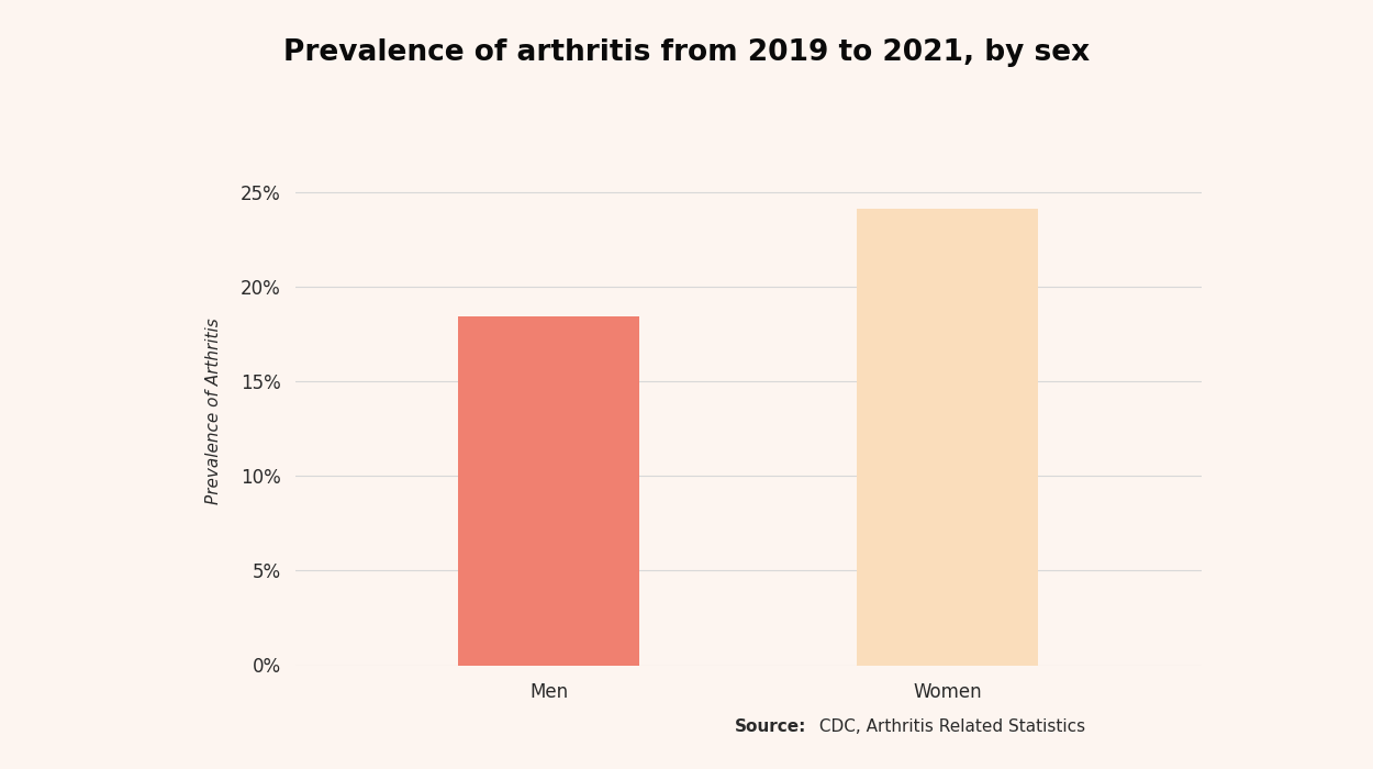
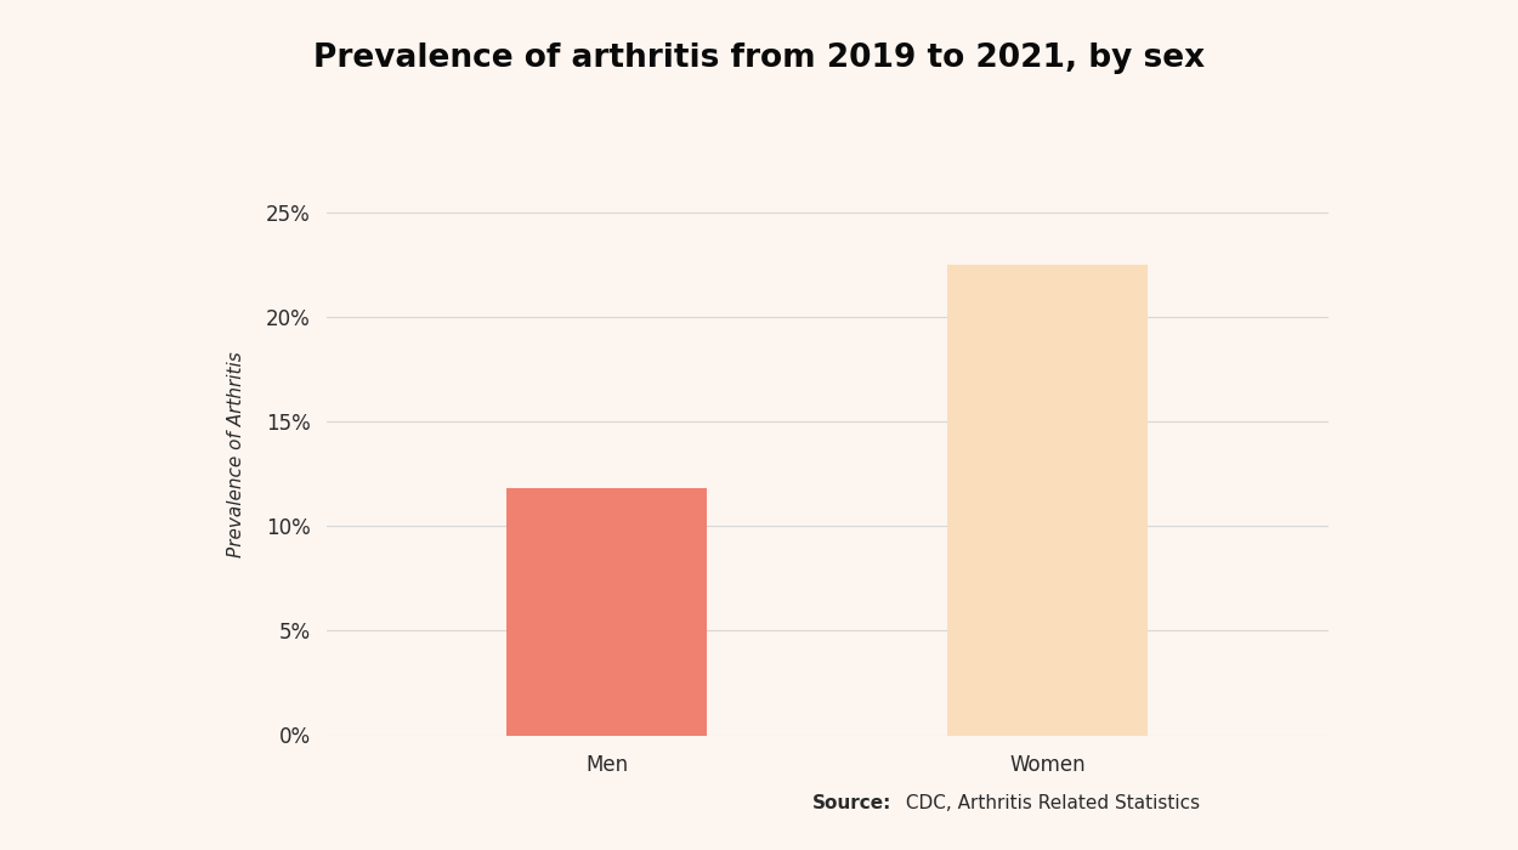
Men: 18.4% -> 11.8%
Women: 24.1% -> 22.5%
